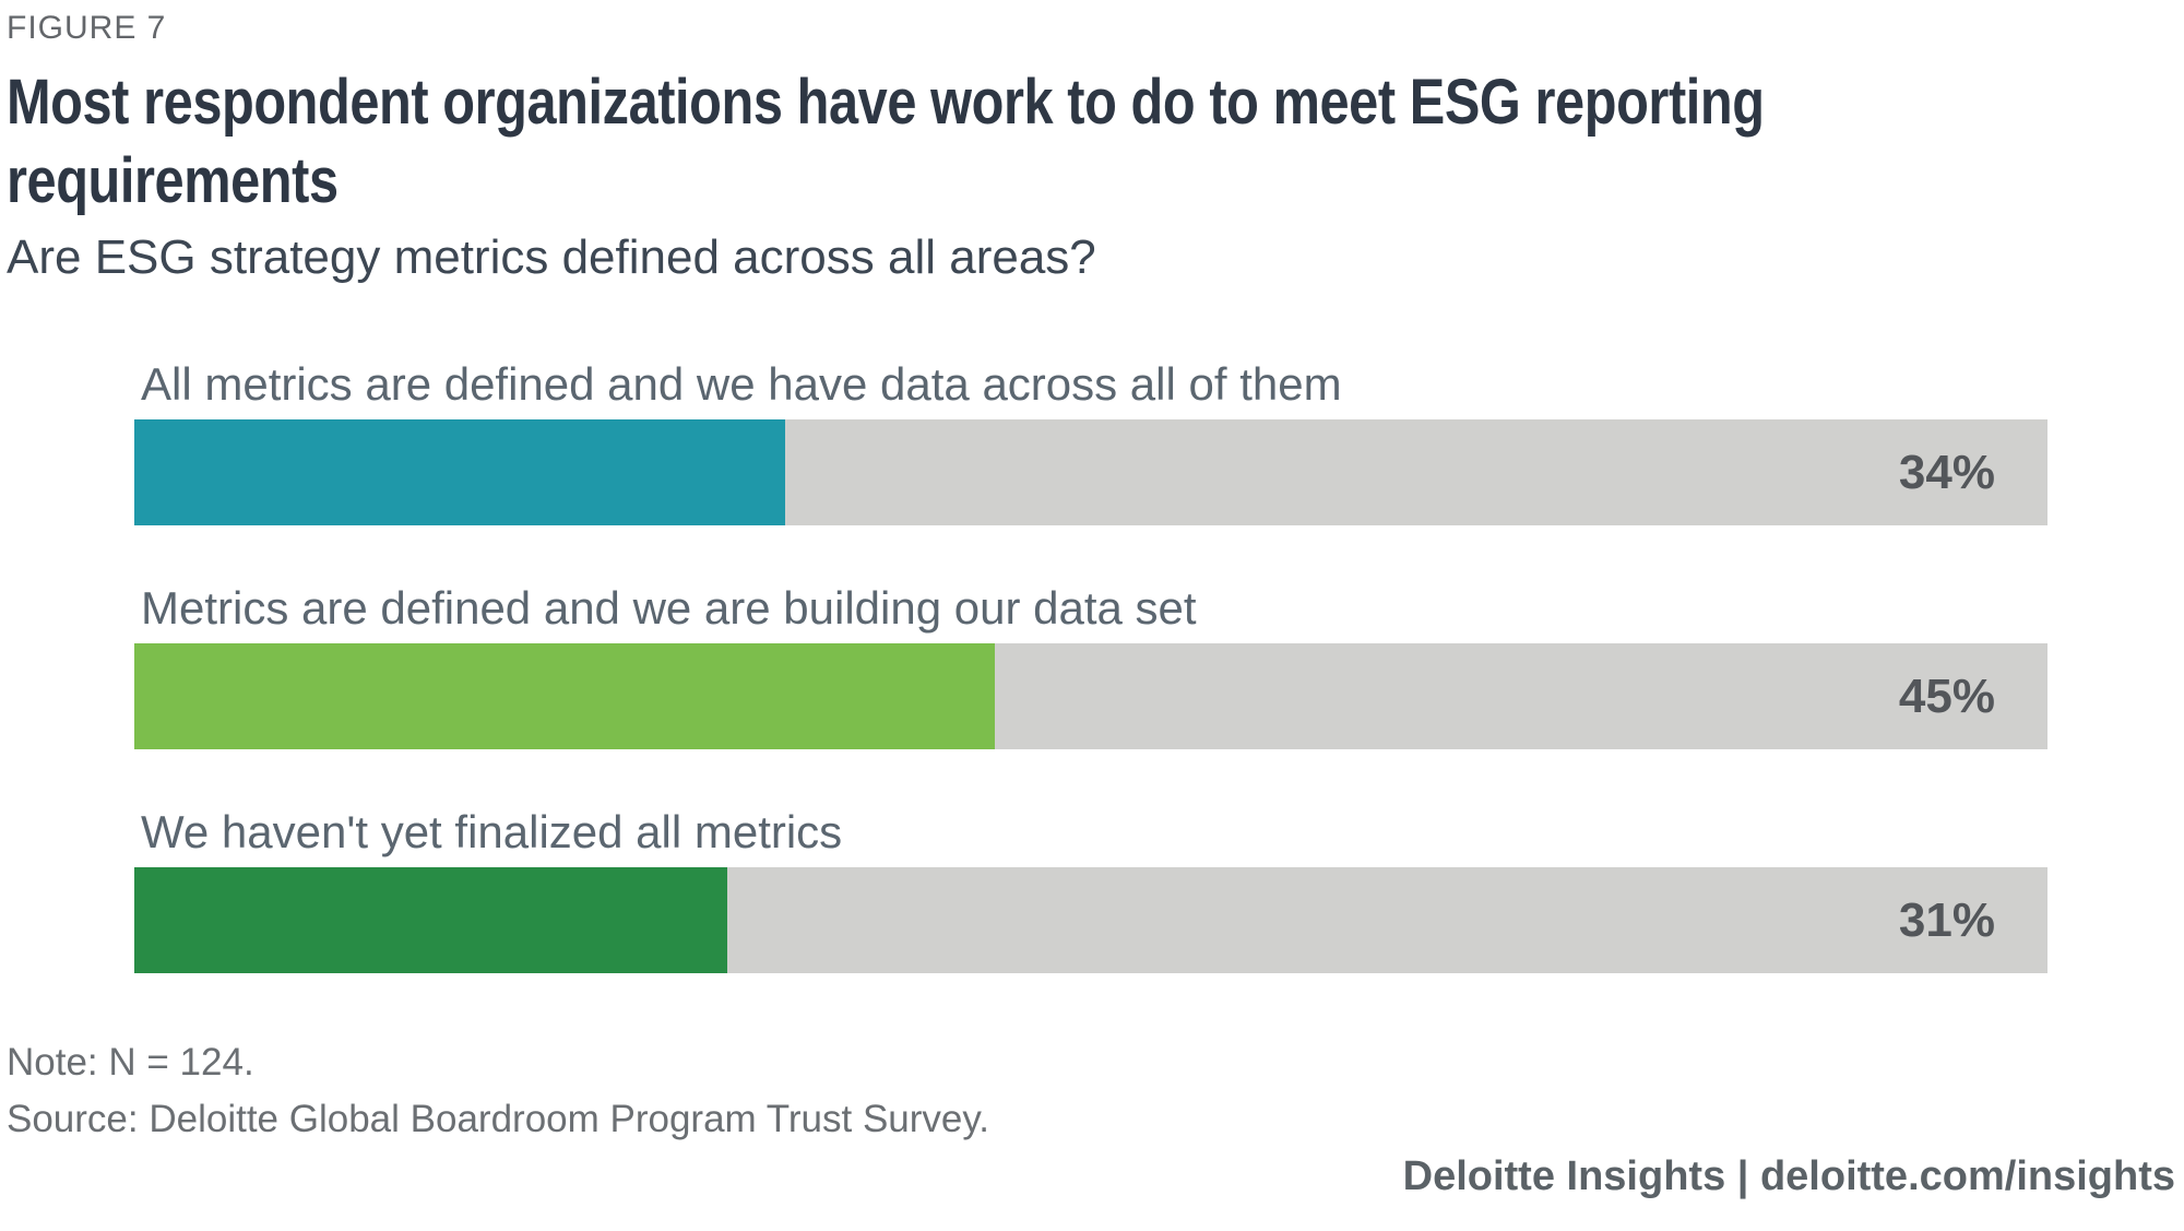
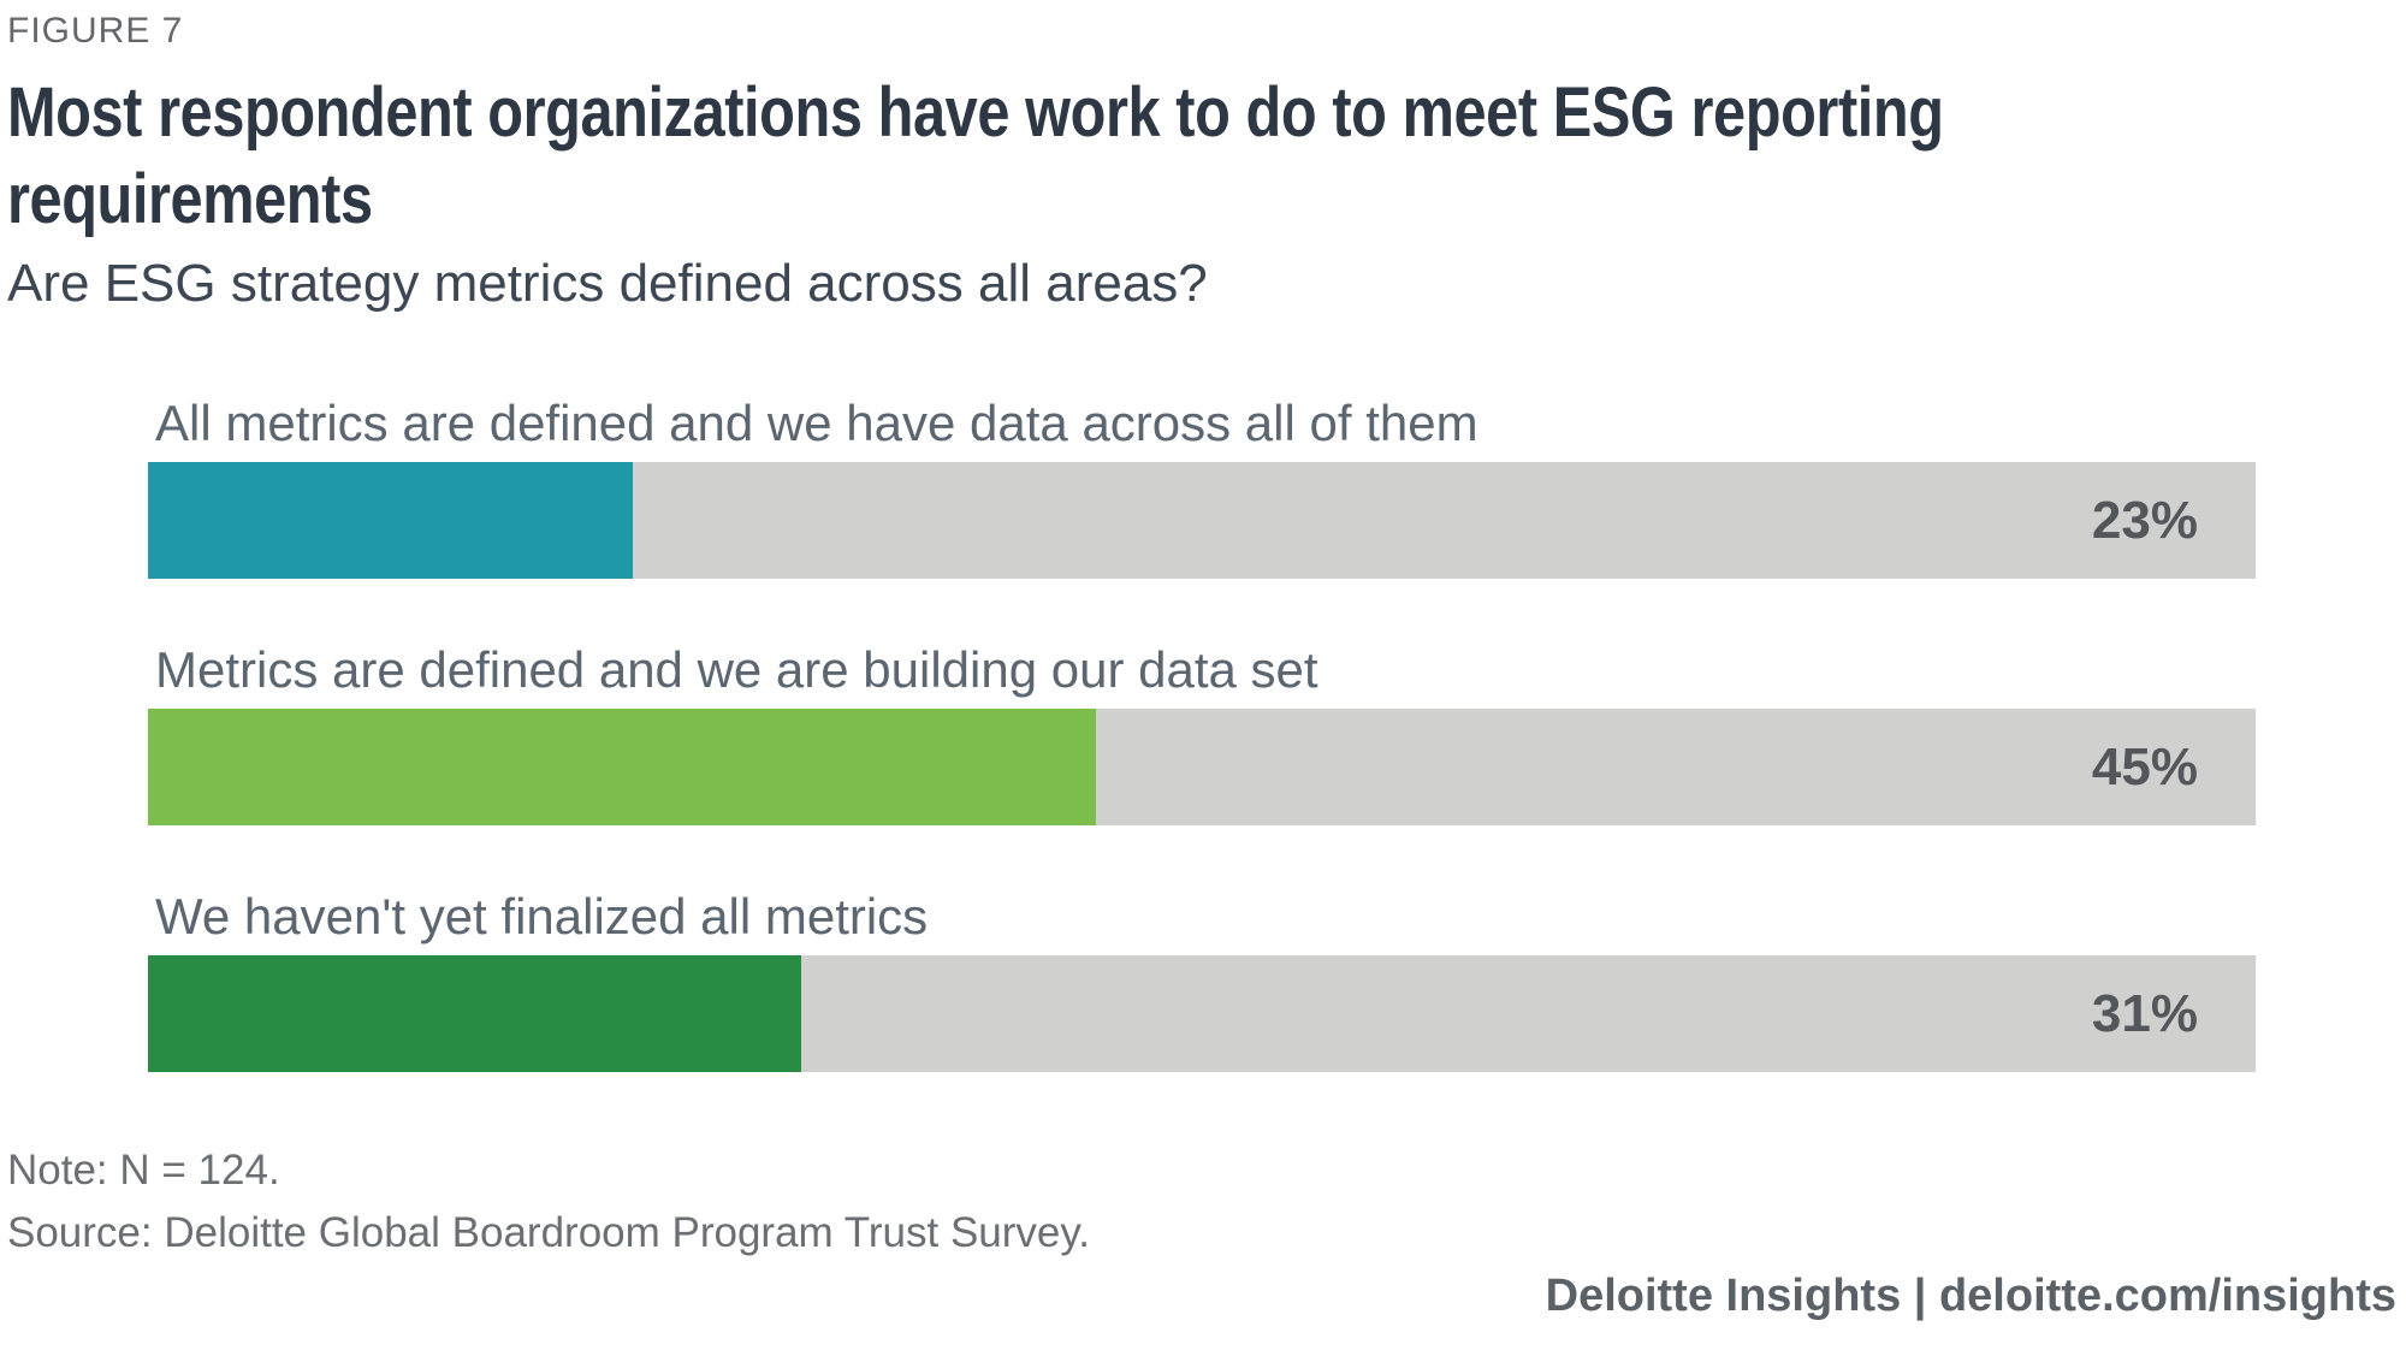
All metrics are defined and we have data across all of them: 34% -> 23%
